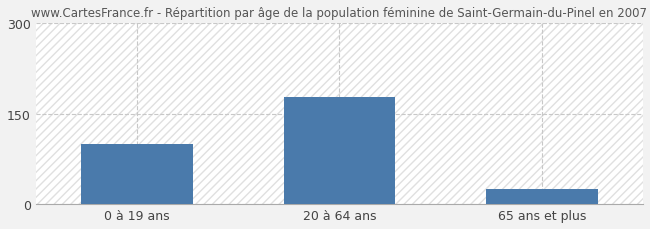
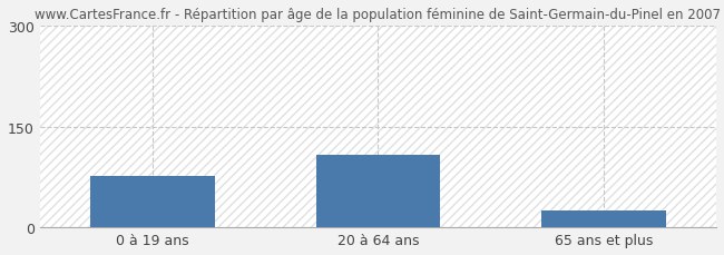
0 à 19 ans: 100 -> 76
20 à 64 ans: 178 -> 108
